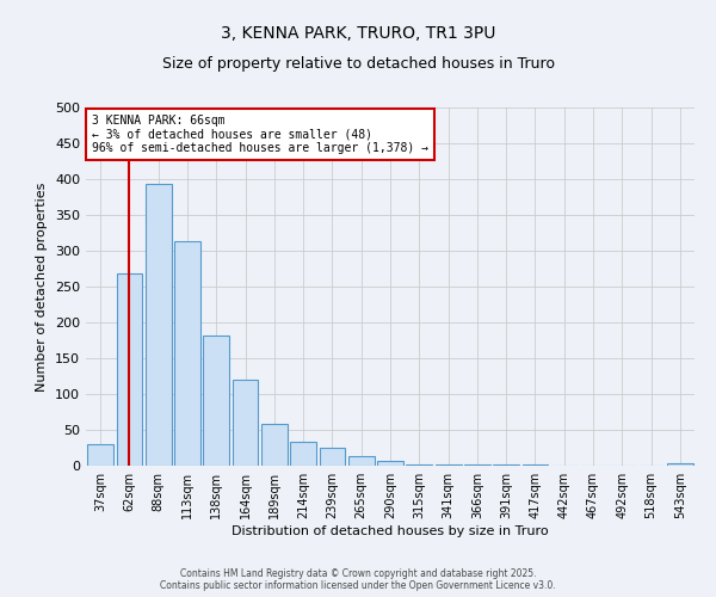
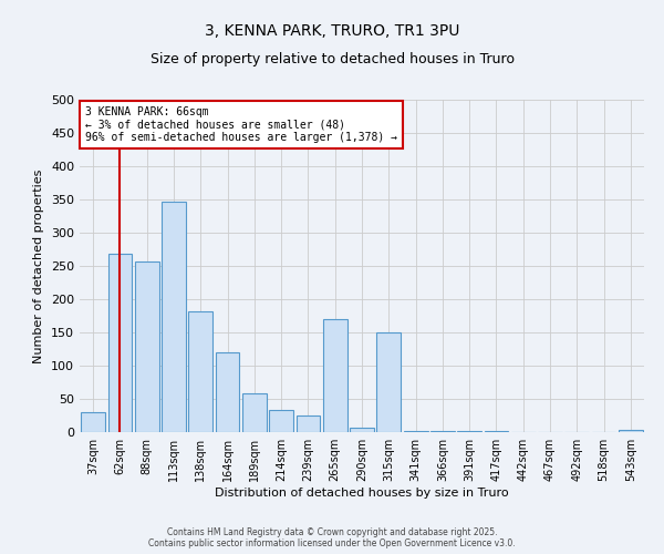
88sqm: 393 -> 256
113sqm: 313 -> 346
265sqm: 13 -> 170
315sqm: 2 -> 150
